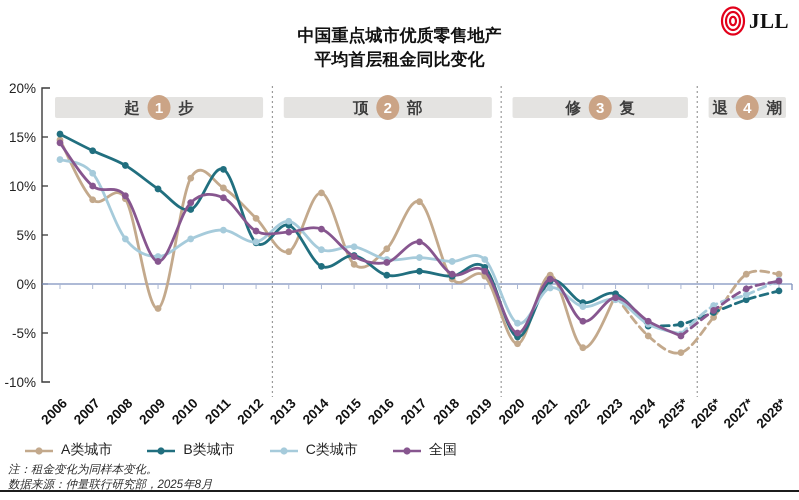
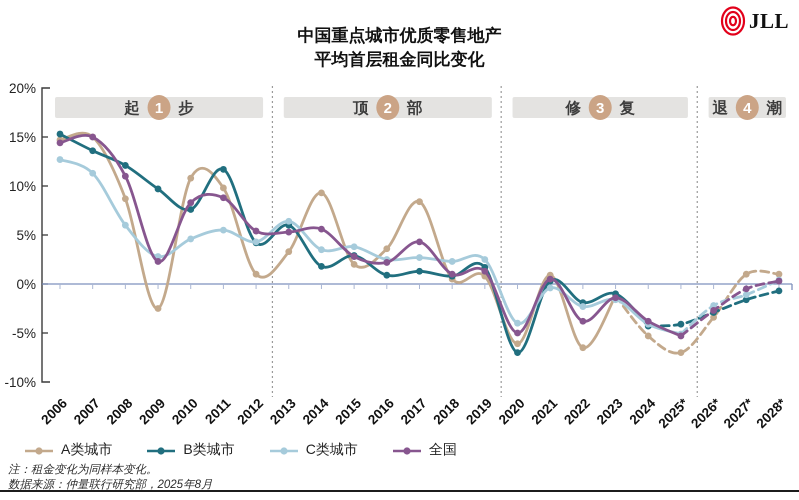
A类城市/2007: 9% -> 15%
全国/2007: 10% -> 15%
C类城市/2008: 5% -> 6%
全国/2008: 9% -> 11%
A类城市/2012: 7% -> 1%
B类城市/2020: -5% -> -7%
